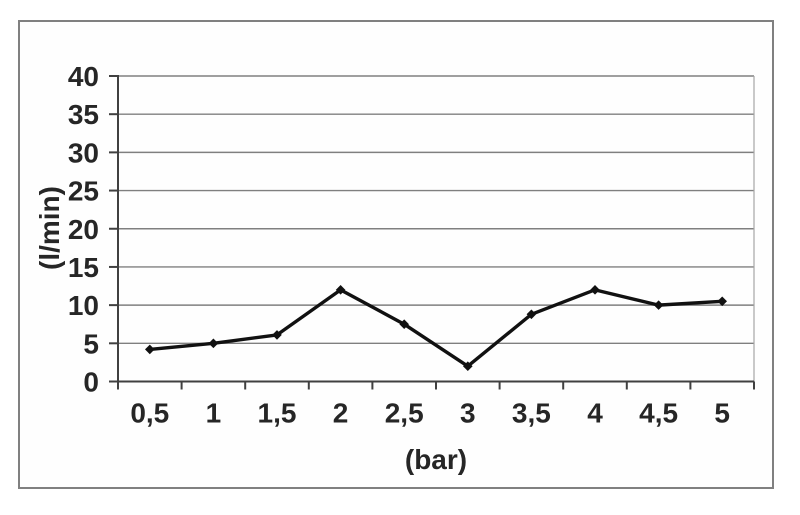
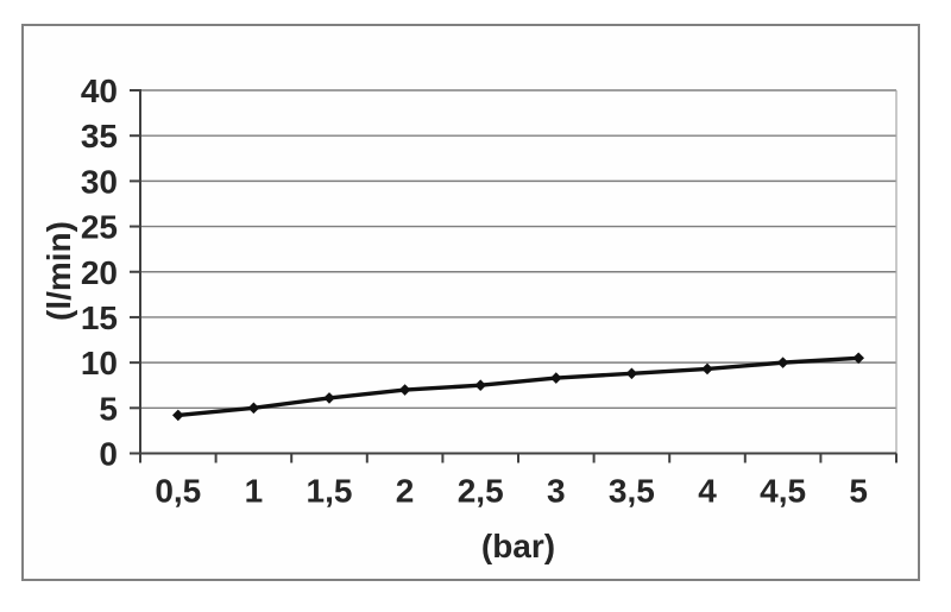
2: 12 -> 7
3: 2 -> 8
4: 12 -> 9
